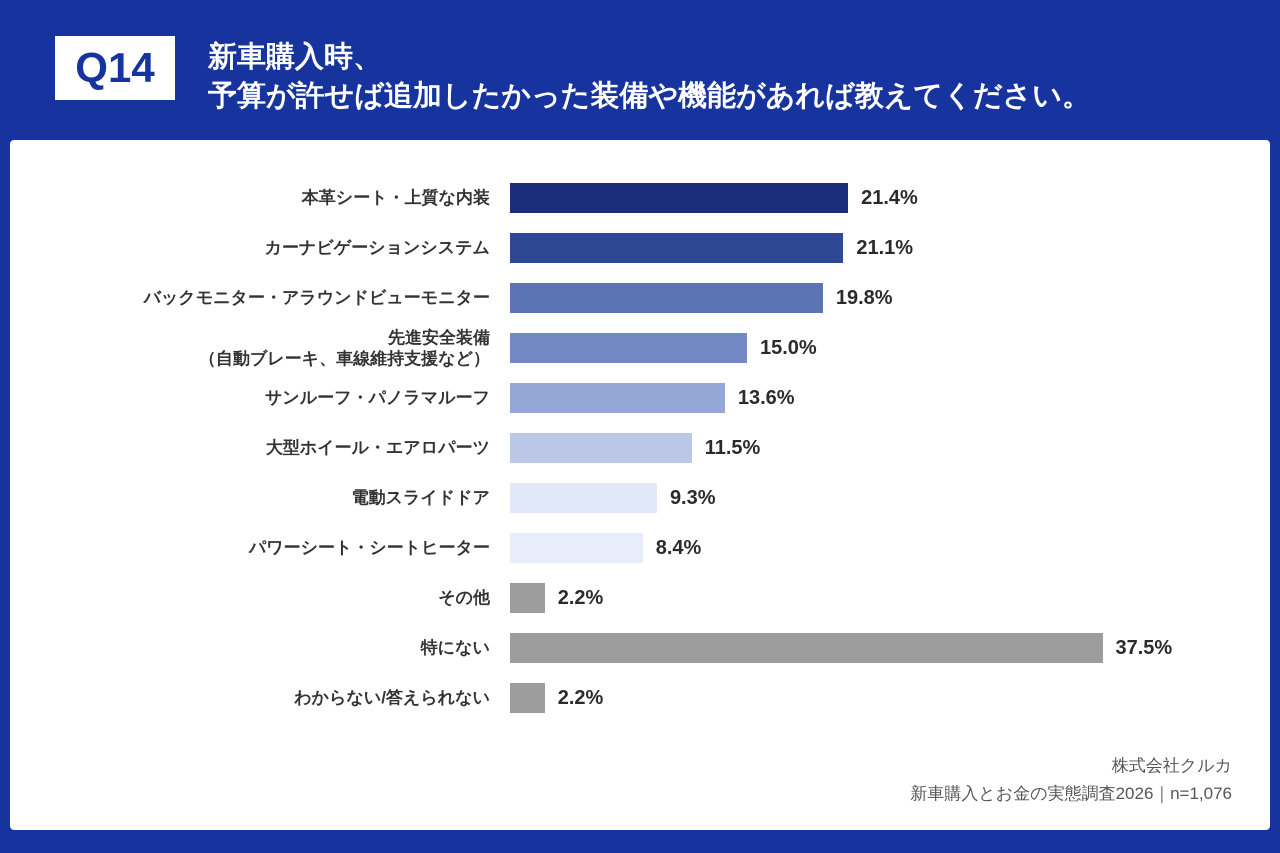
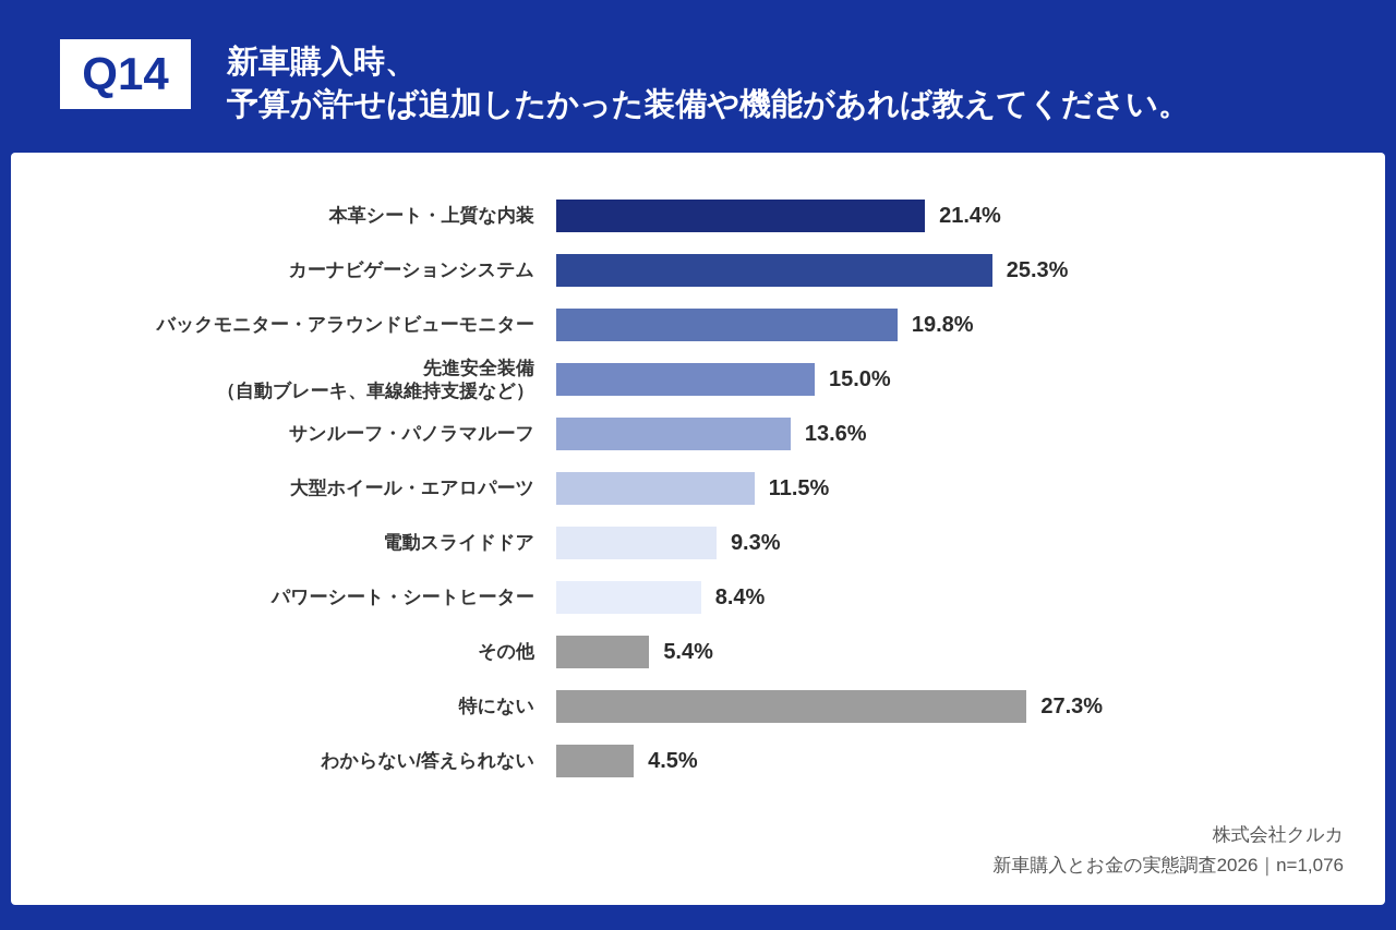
カーナビゲーションシステム: 21.1% -> 25.3%
その他: 2.2% -> 5.4%
特にない: 37.5% -> 27.3%
わからない/答えられない: 2.2% -> 4.5%
